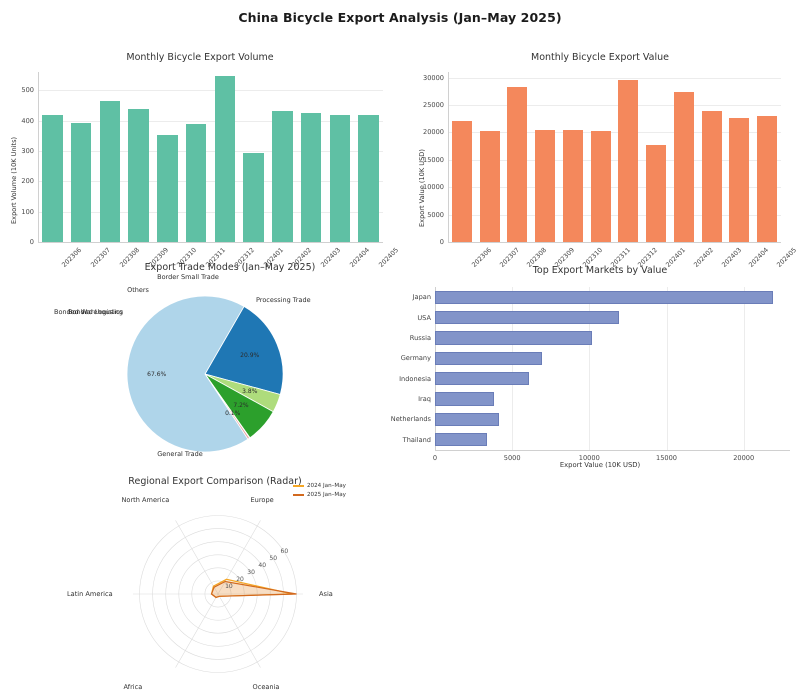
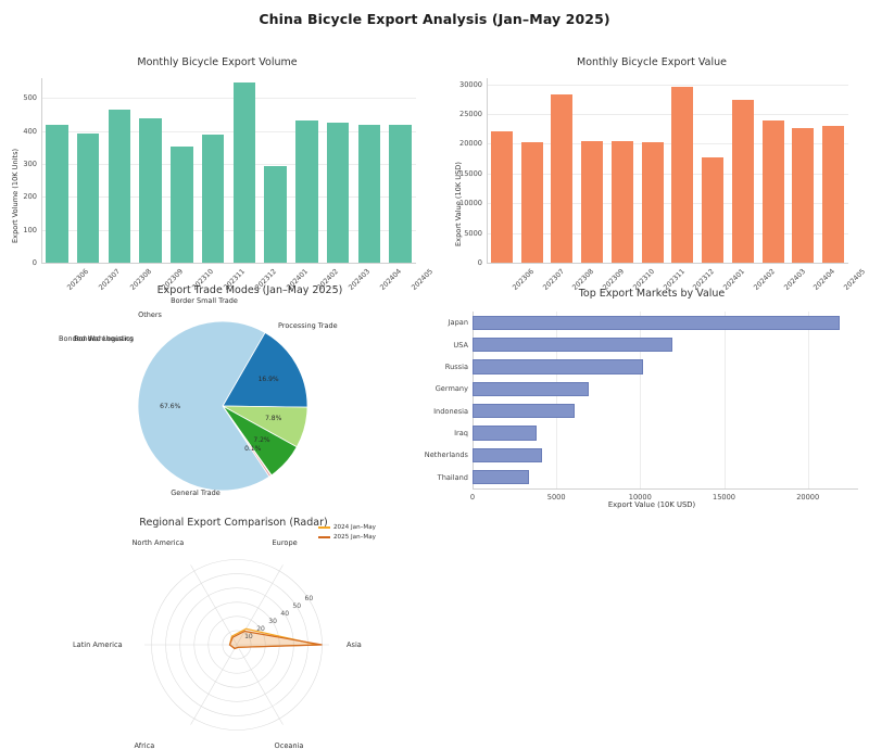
Export Trade Modes (Jan–May 2025)/Processing Trade: 20.9% -> 16.9%
Export Trade Modes (Jan–May 2025)/Border Small Trade: 3.8% -> 7.8%
